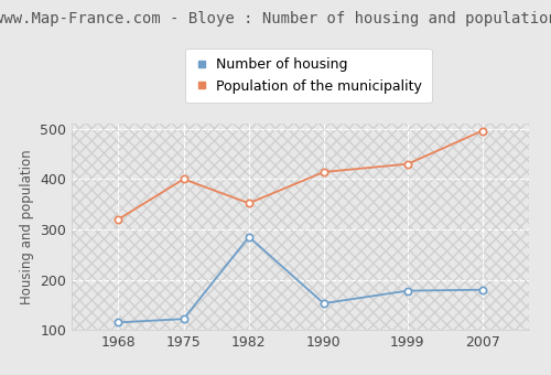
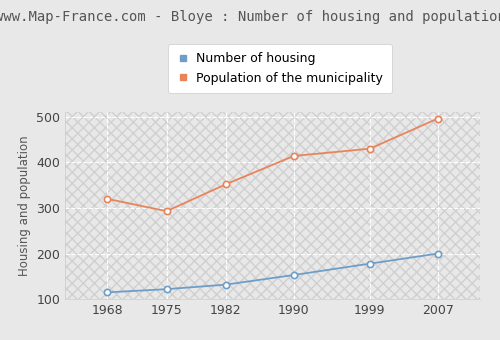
Population of the municipality/1975: 400 -> 293
Number of housing/1982: 285 -> 132
Number of housing/2007: 180 -> 200
